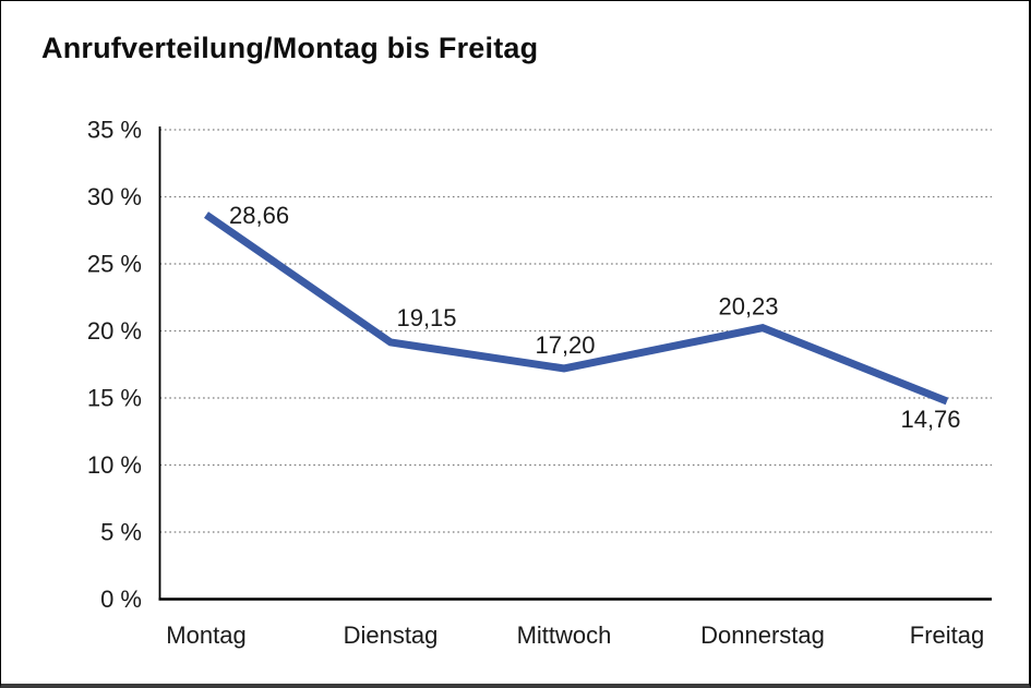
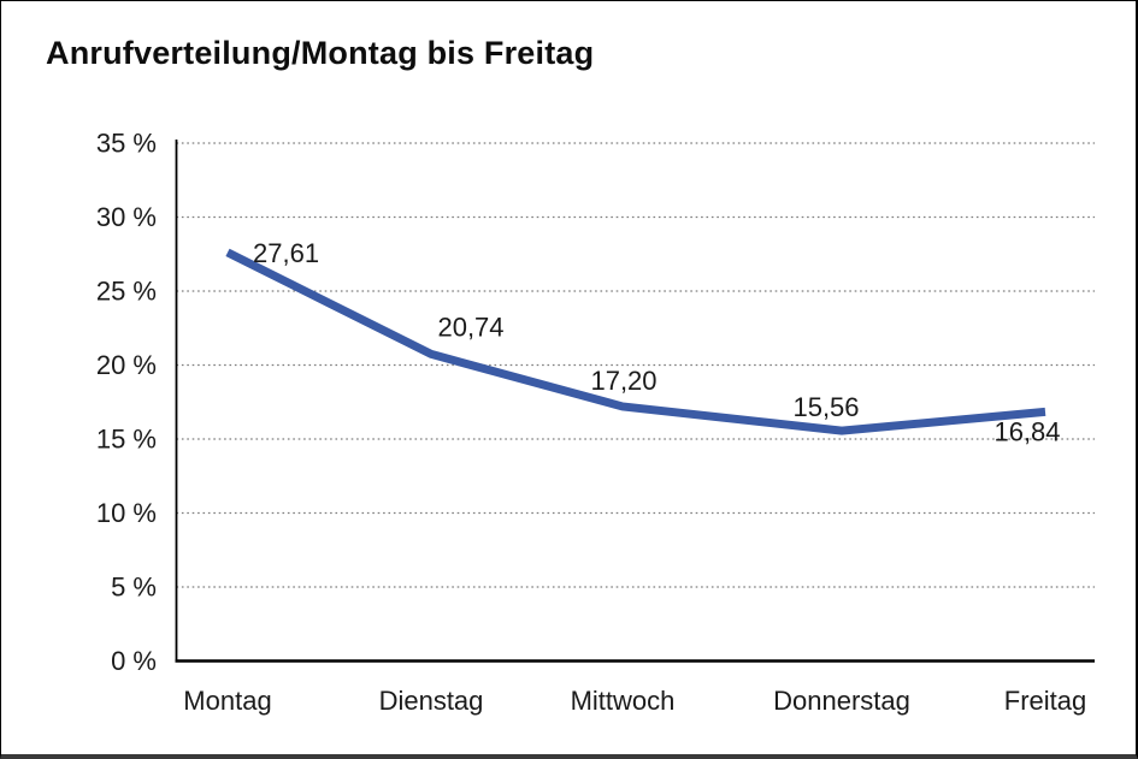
Montag: 28,66 -> 27,61
Dienstag: 19,15 -> 20,74
Donnerstag: 20,23 -> 15,56
Freitag: 14,76 -> 16,84
